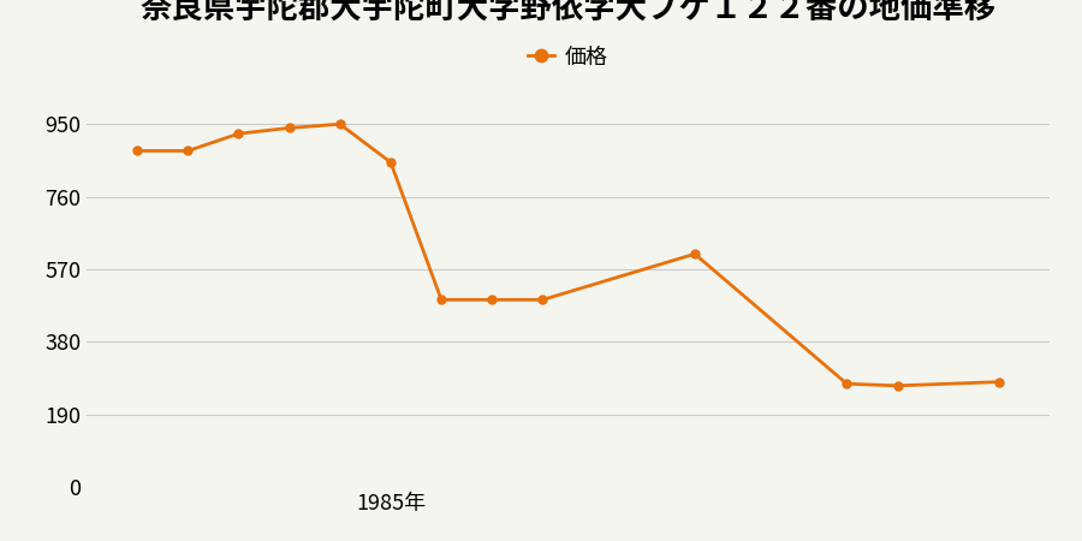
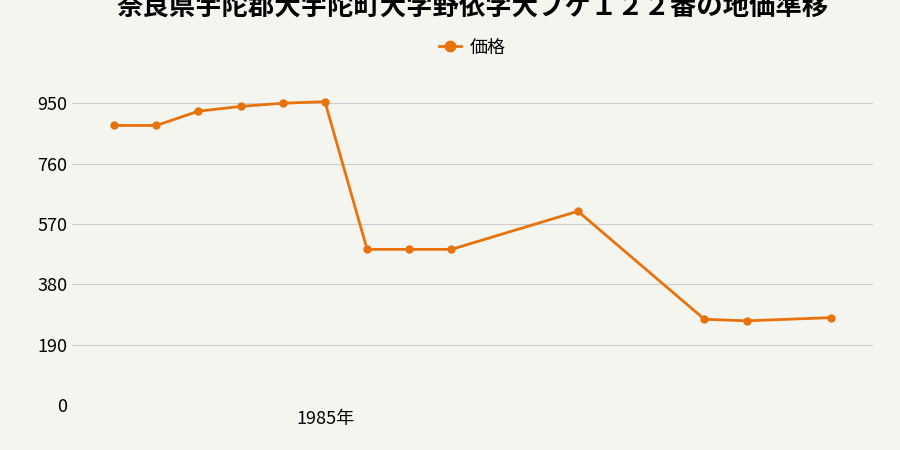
1985年: 850 -> 955
